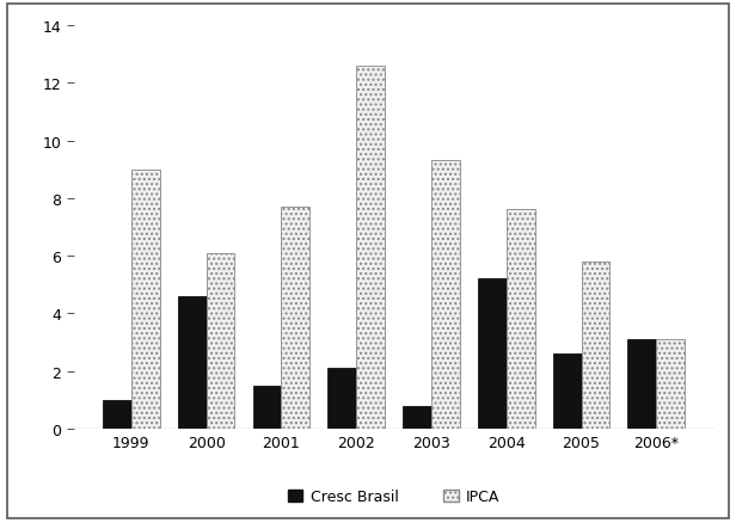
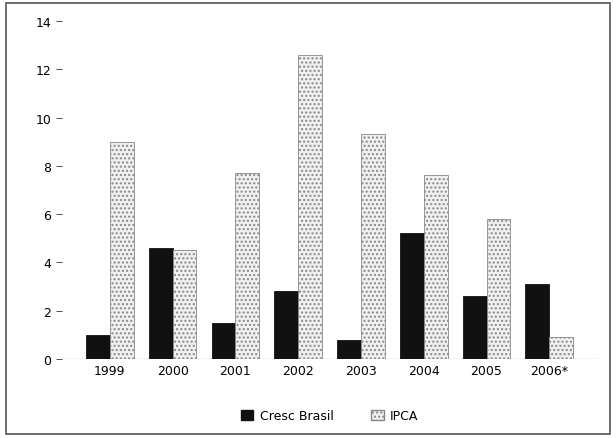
IPCA/2000: 6.1 -> 4.5
Cresc Brasil/2002: 2.1 -> 2.8
IPCA/2006*: 3.1 -> 0.9
